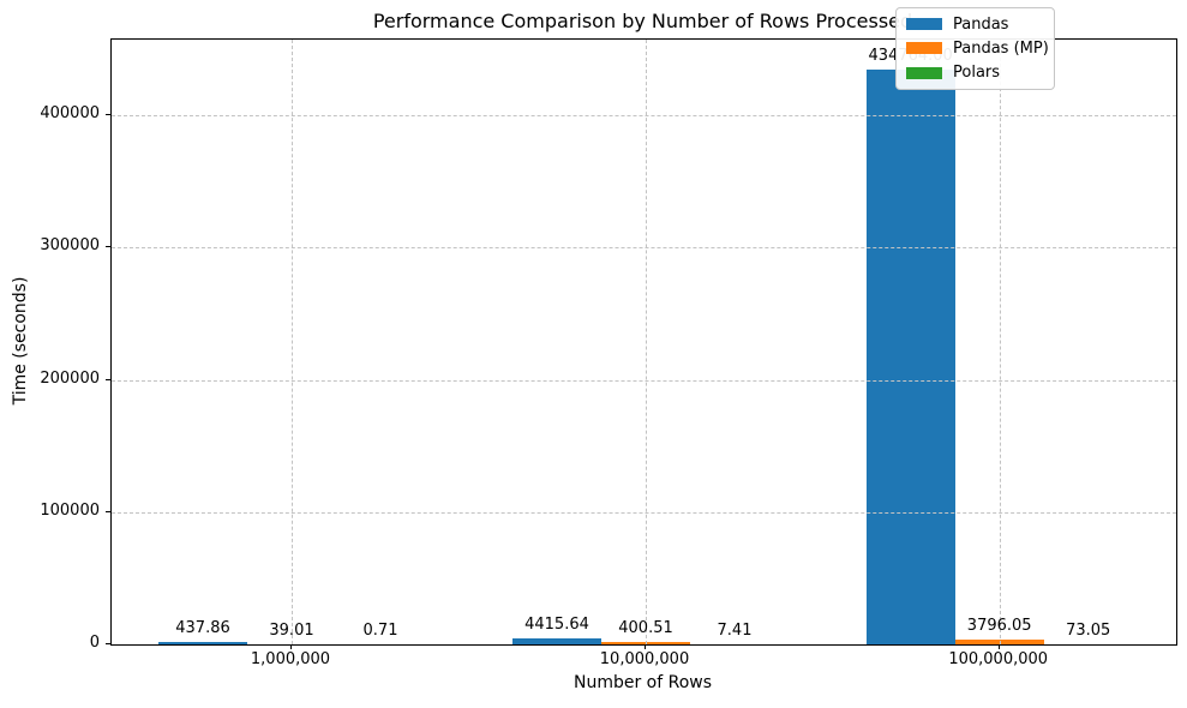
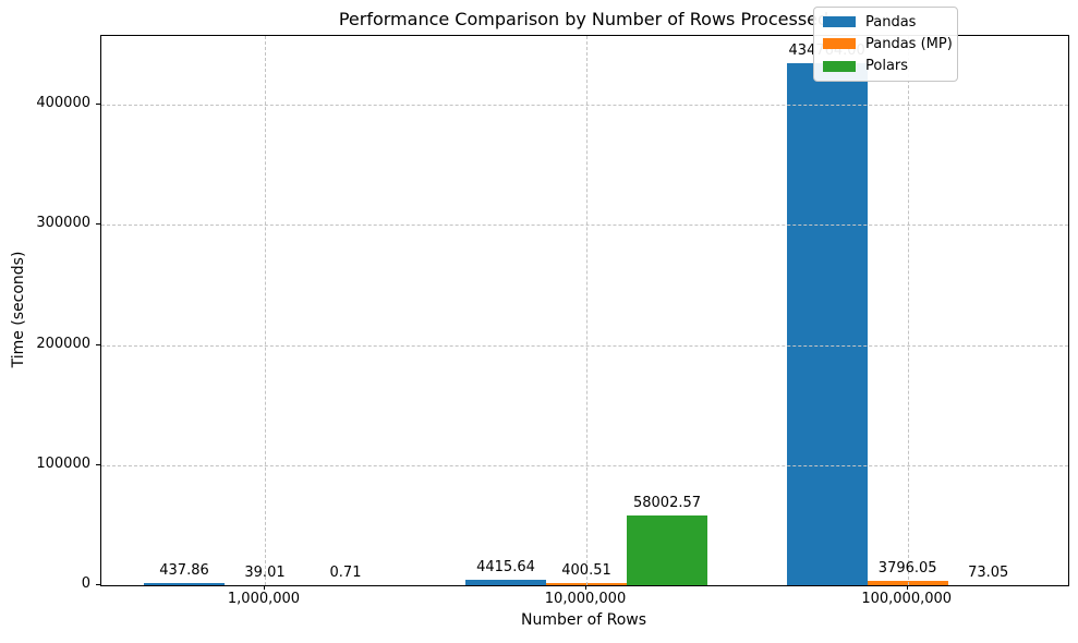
Polars/10,000,000: 7.41 -> 58002.57
